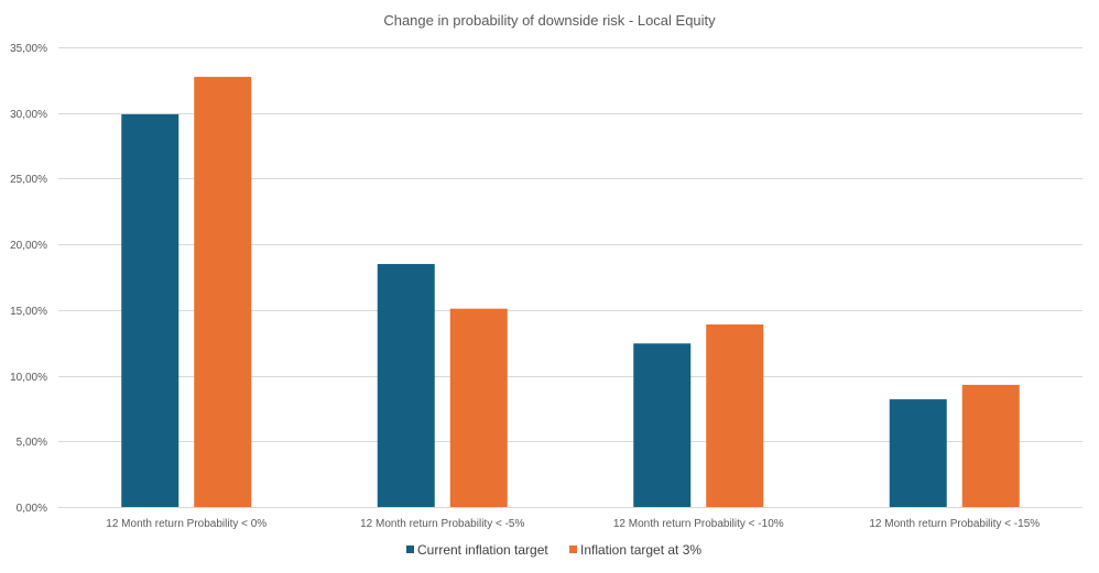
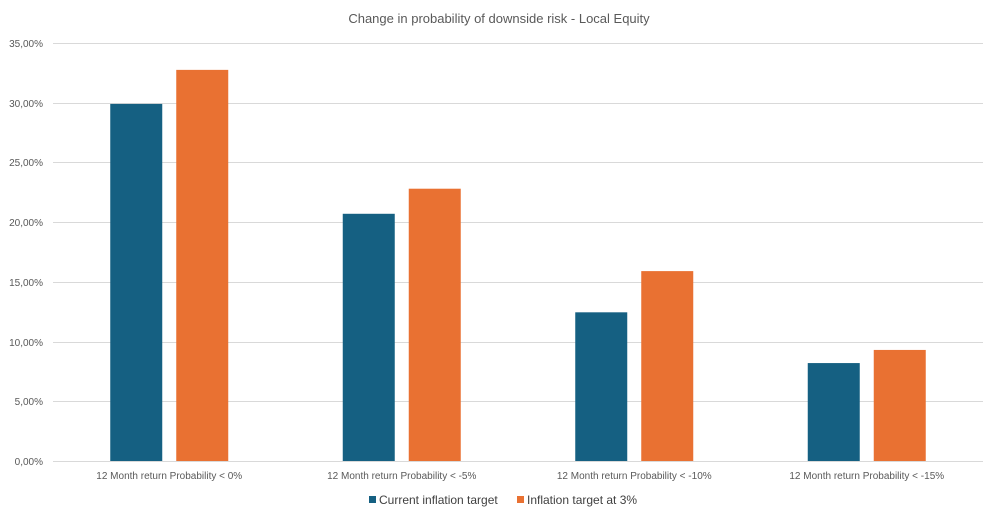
Current inflation target/12 Month return Probability < -5%: 18,5% -> 20,7%
Inflation target at 3%/12 Month return Probability < -5%: 15,1% -> 22,8%
Inflation target at 3%/12 Month return Probability < -10%: 13,9% -> 15,9%
